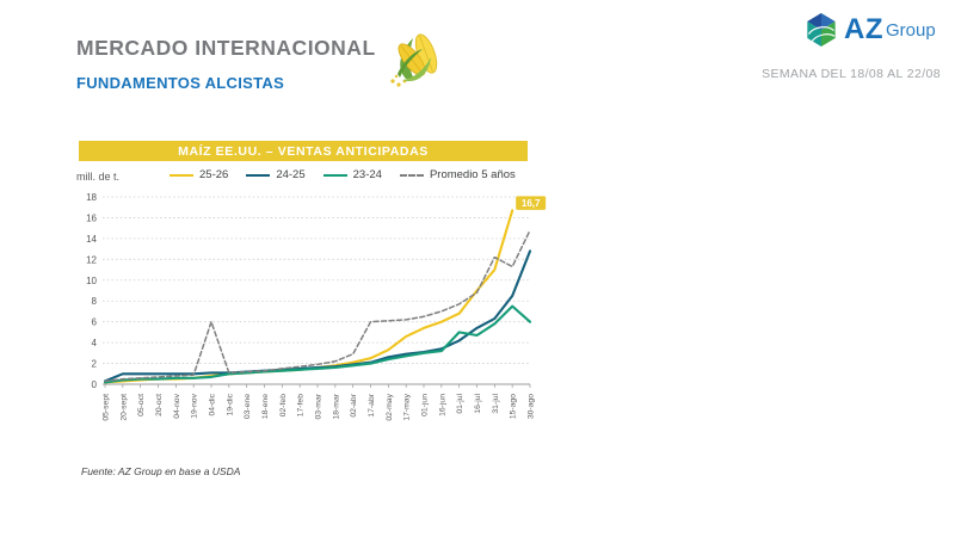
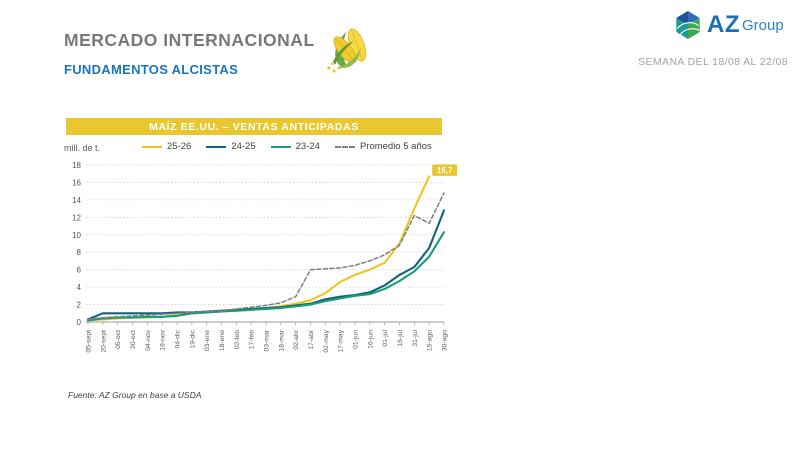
Promedio 5 años/04-dic: 6 -> 1
23-24/01-jul: 5 -> 4
25-26/31-jul: 11 -> 13
23-24/30-ago: 6 -> 10
